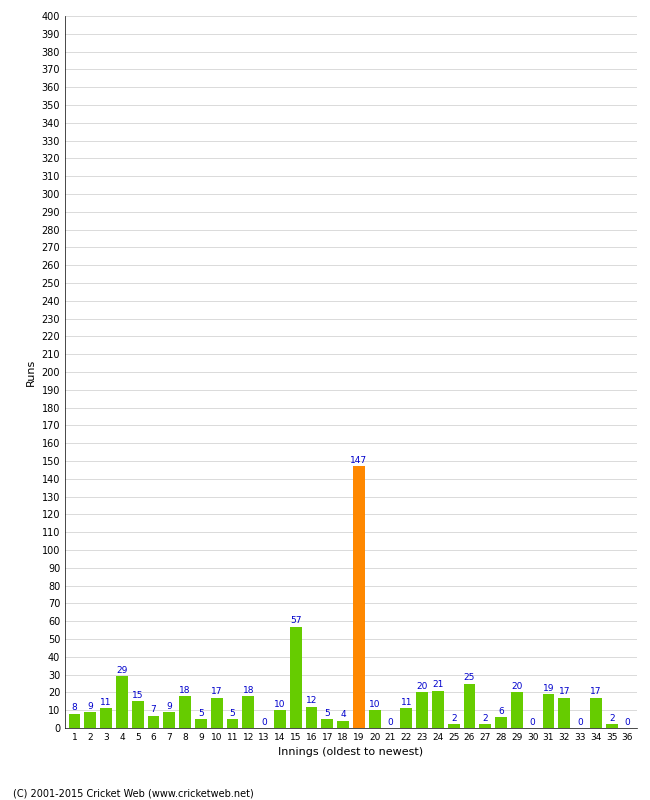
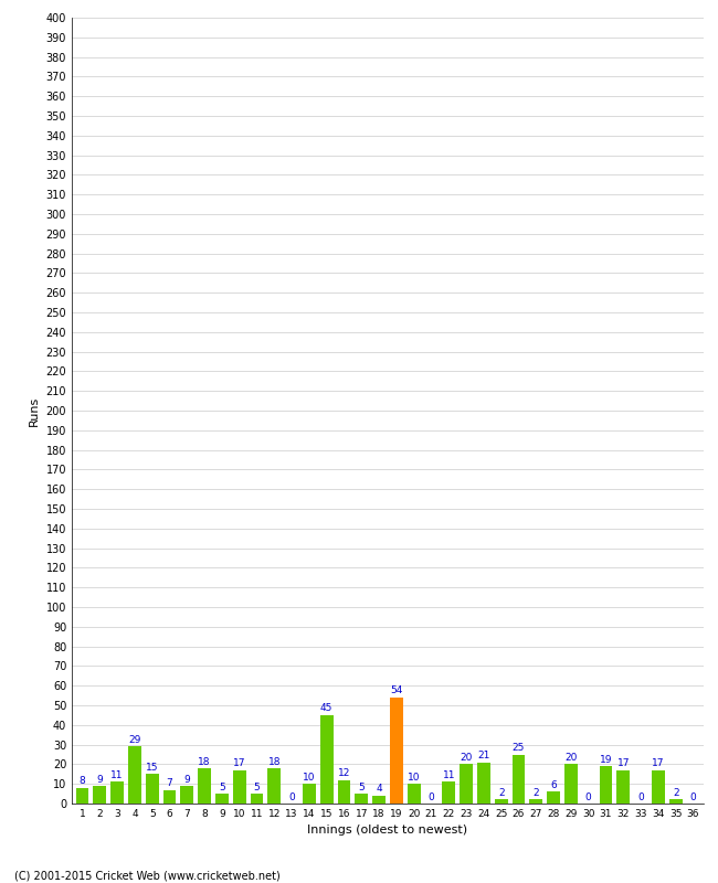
15: 57 -> 45
19: 147 -> 54
